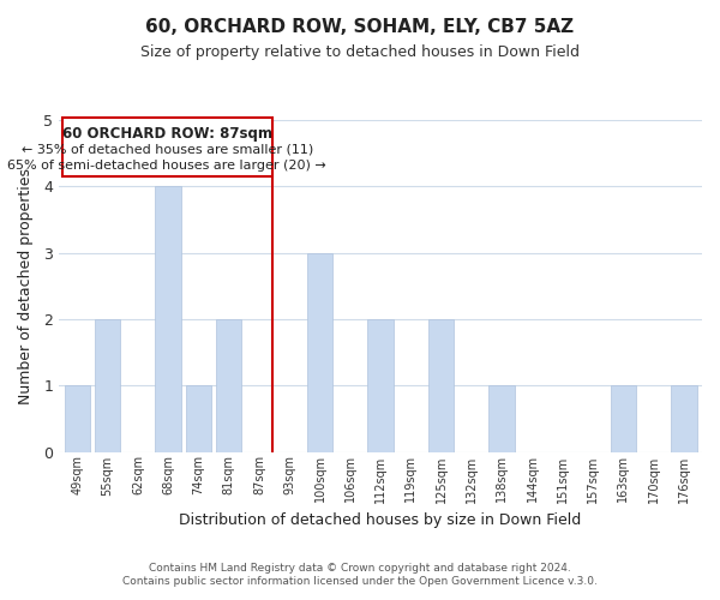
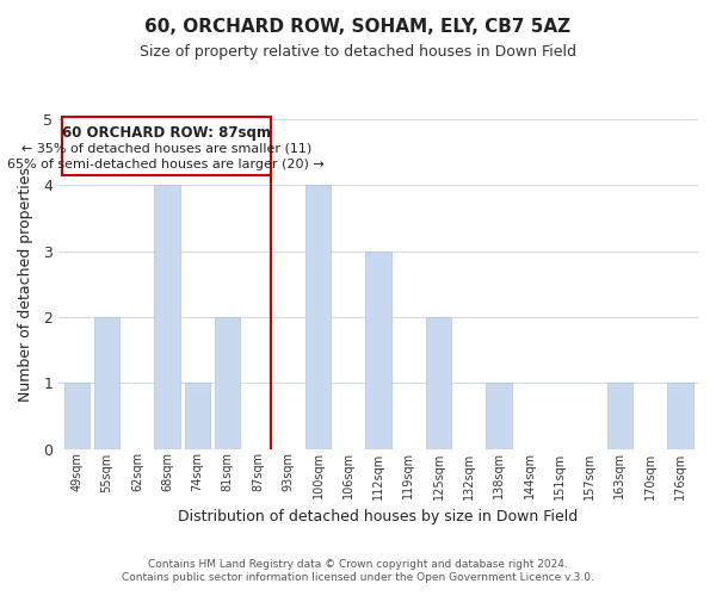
100sqm: 3 -> 4
112sqm: 2 -> 3
